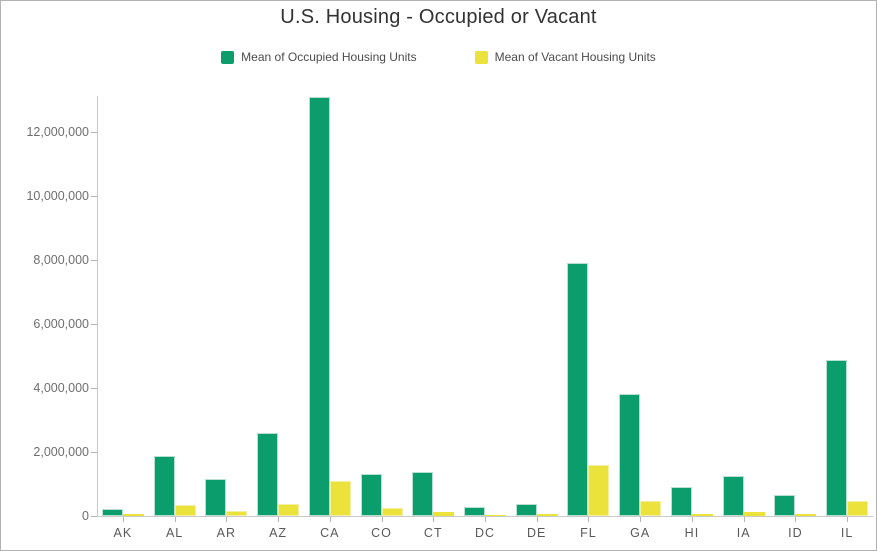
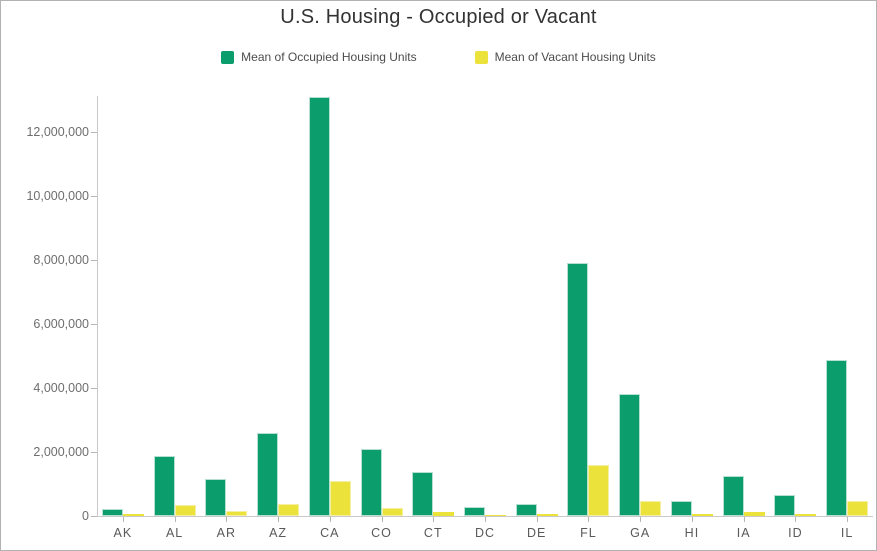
Mean of Occupied Housing Units/CO: 1300000 -> 2100000
Mean of Occupied Housing Units/HI: 900000 -> 500000
